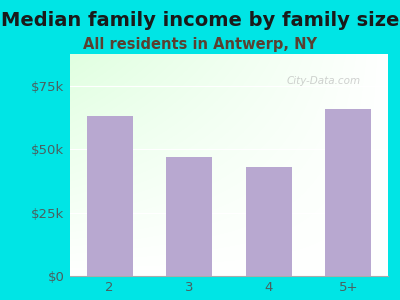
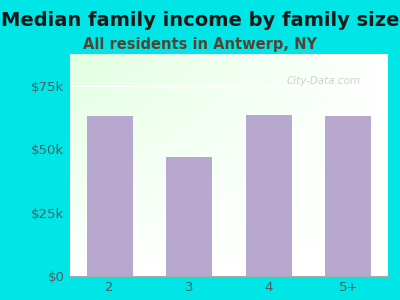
4: $43.0k -> $63.5k
5+: $66.0k -> $63.0k
